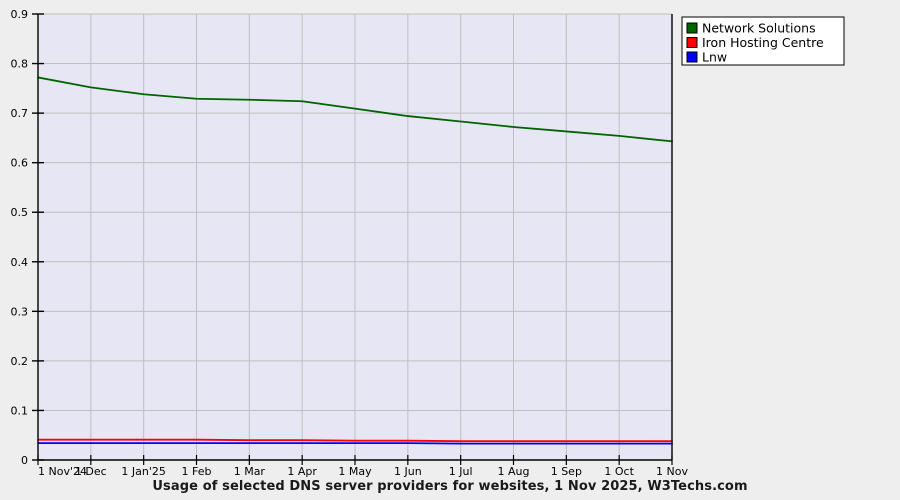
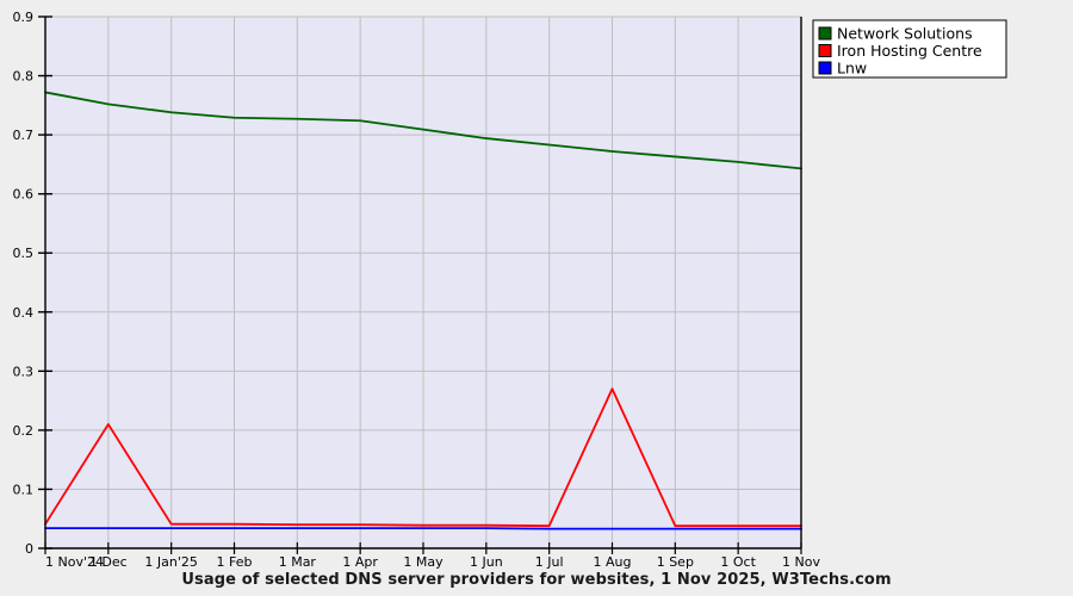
Iron Hosting Centre/1 Dec: 0.04 -> 0.21
Iron Hosting Centre/1 Aug: 0.04 -> 0.27
